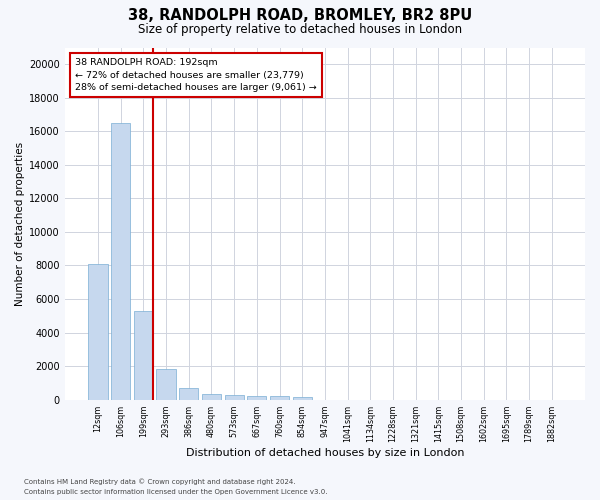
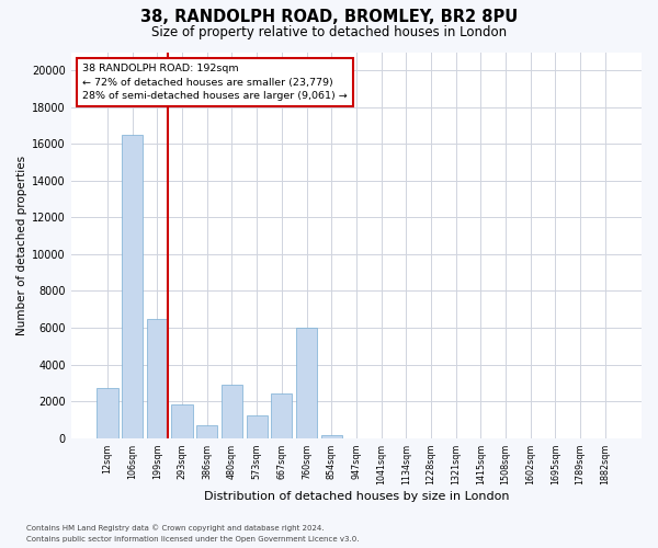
12sqm: 8100 -> 2700
199sqm: 5300 -> 6500
480sqm: 400 -> 2900
573sqm: 300 -> 1200
667sqm: 200 -> 2400
760sqm: 200 -> 6000
